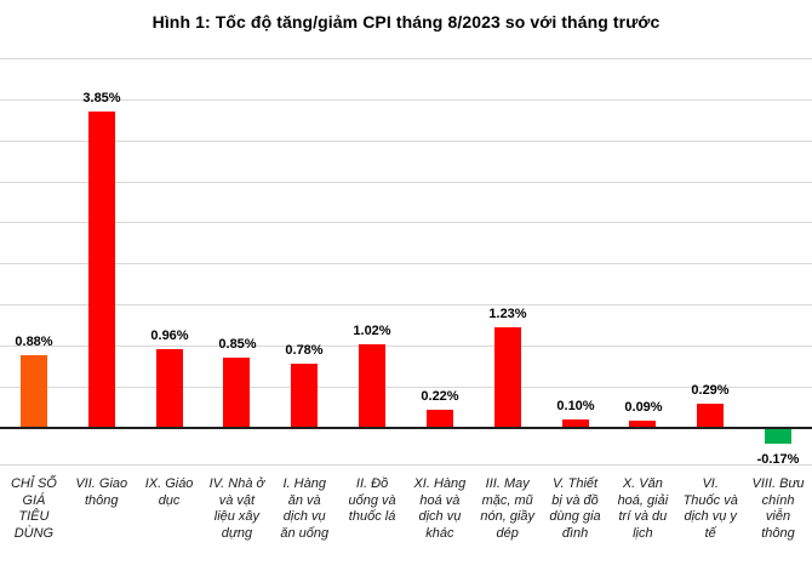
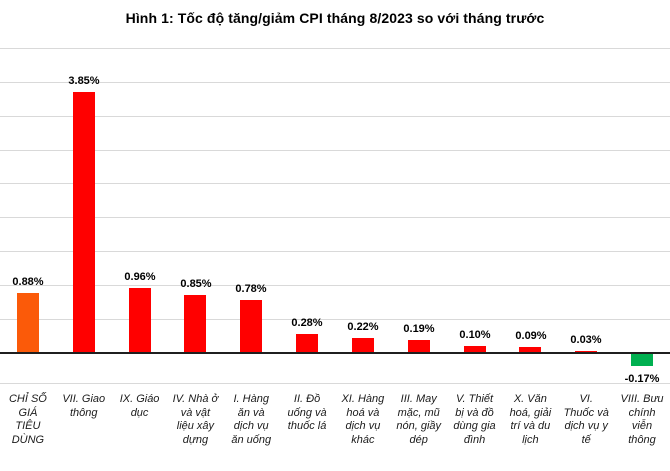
II. Đồ uống và thuốc lá: 1.02% -> 0.28%
III. May mặc, mũ nón, giầy dép: 1.23% -> 0.19%
VI. Thuốc và dịch vụ y tế: 0.29% -> 0.03%
